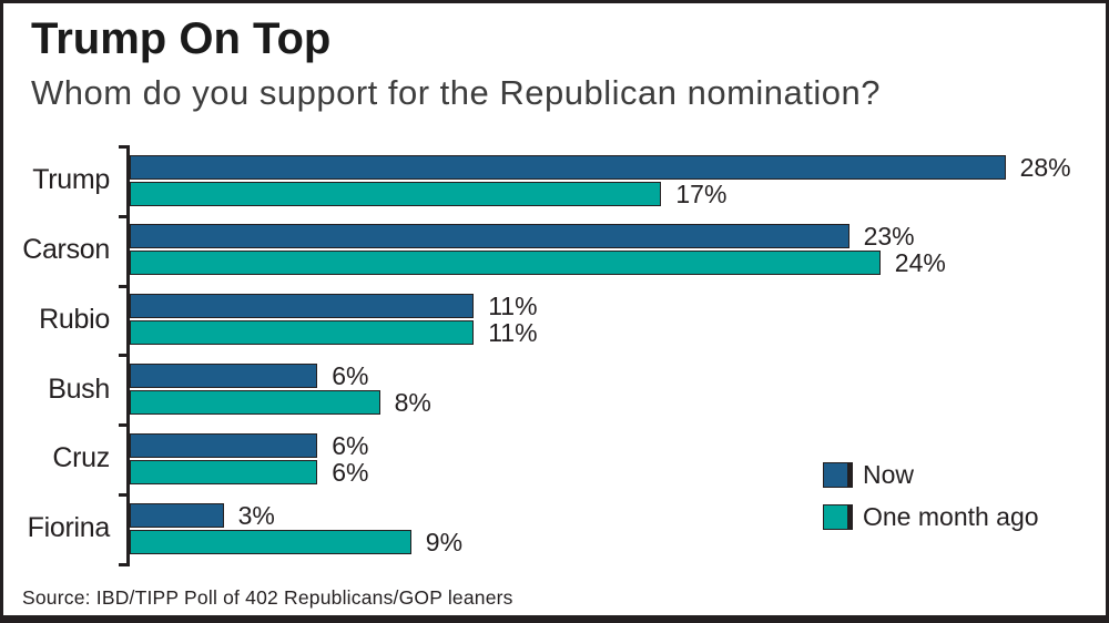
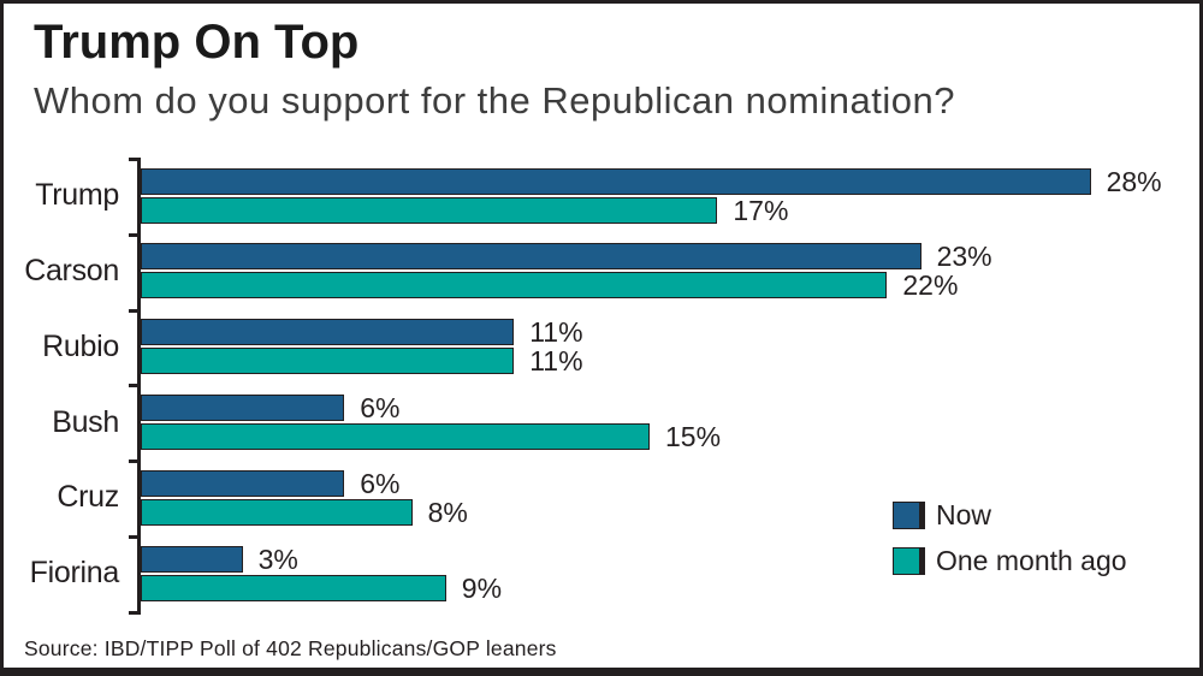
One month ago/Carson: 24% -> 22%
One month ago/Bush: 8% -> 15%
One month ago/Cruz: 6% -> 8%
